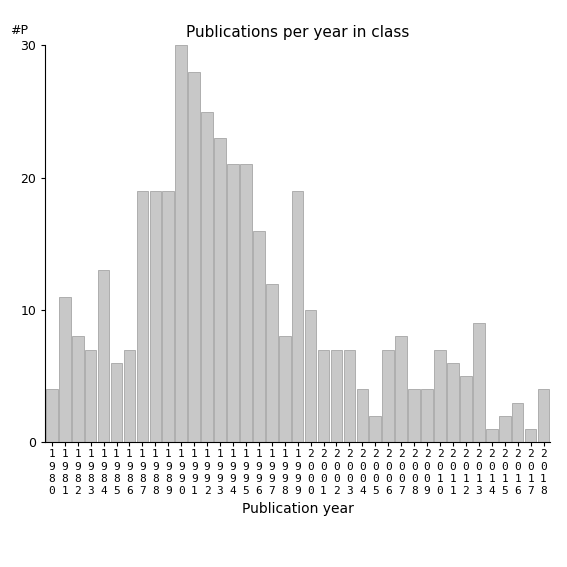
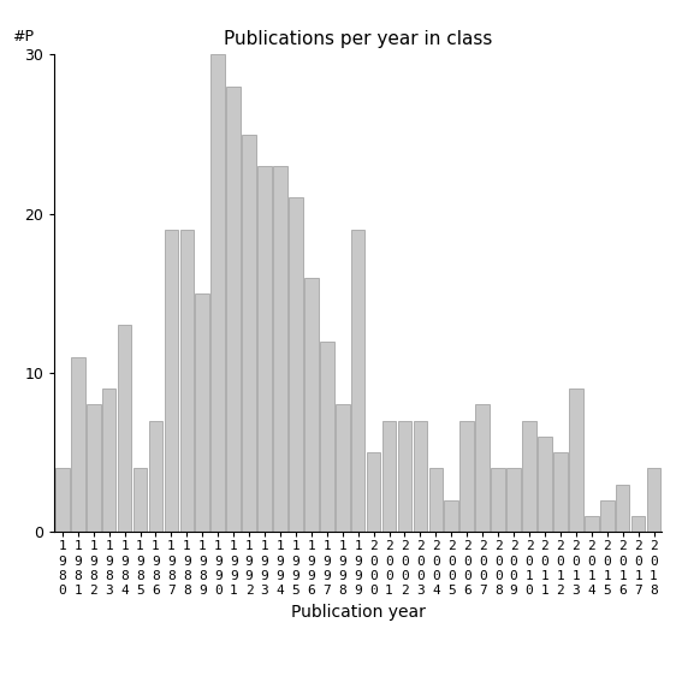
1 9 8 3: 7 -> 9
1 9 8 5: 6 -> 4
1 9 8 9: 19 -> 15
1 9 9 4: 21 -> 23
2 0 0 0: 10 -> 5
